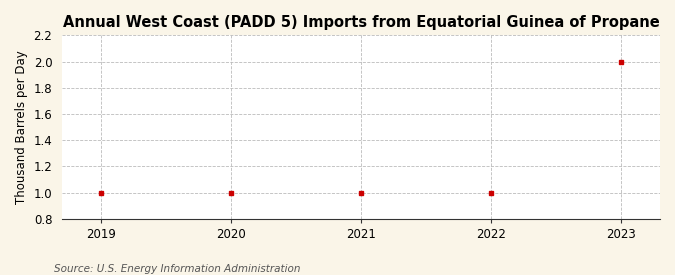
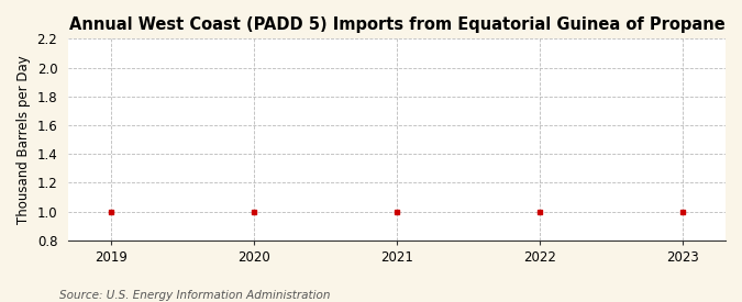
2023: 2 -> 1
